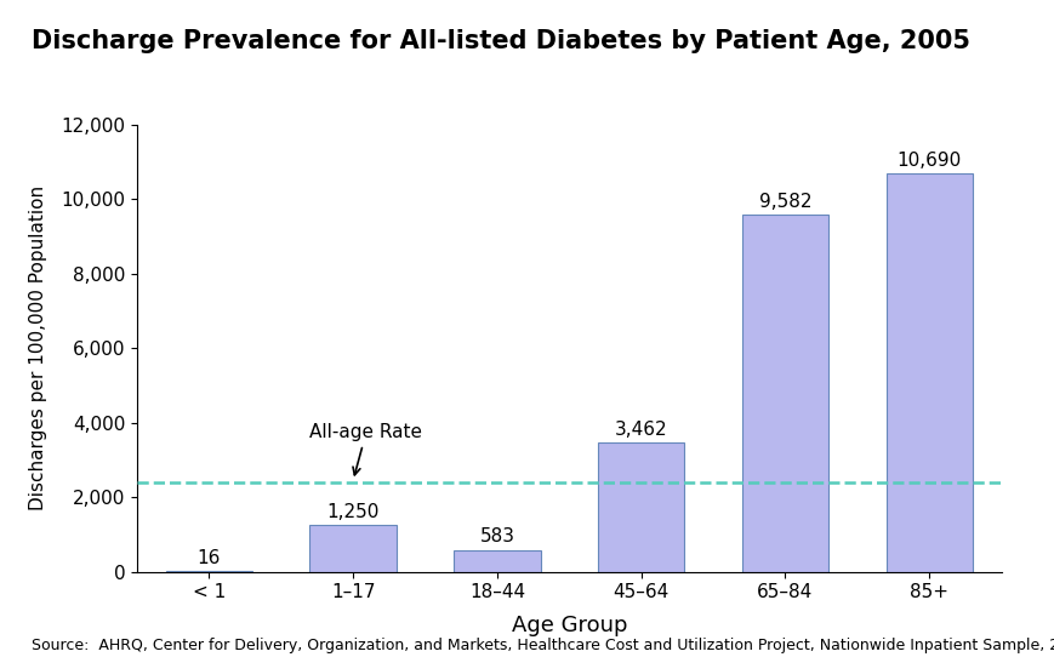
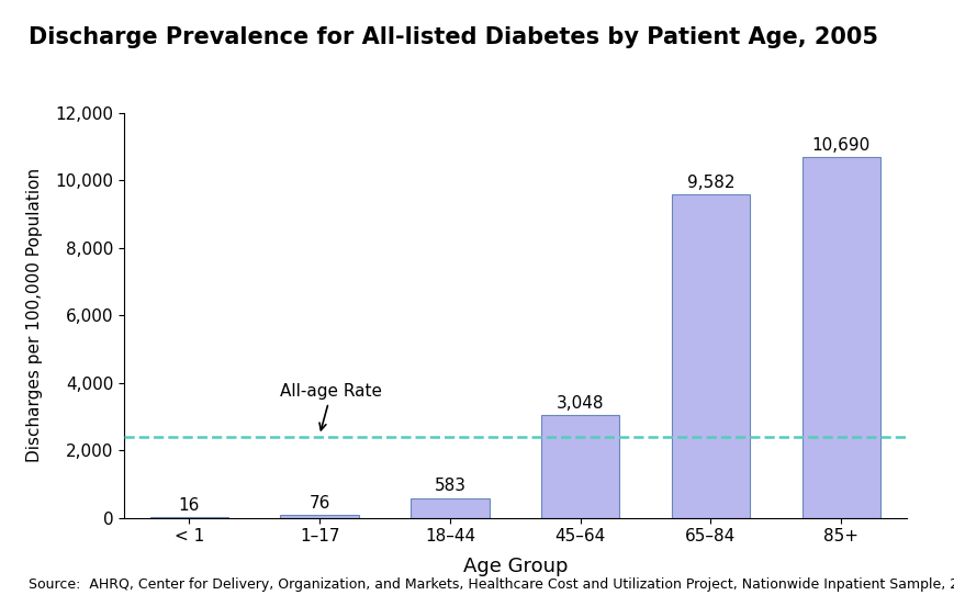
1–17: 1,250 -> 76
45–64: 3,462 -> 3,048
